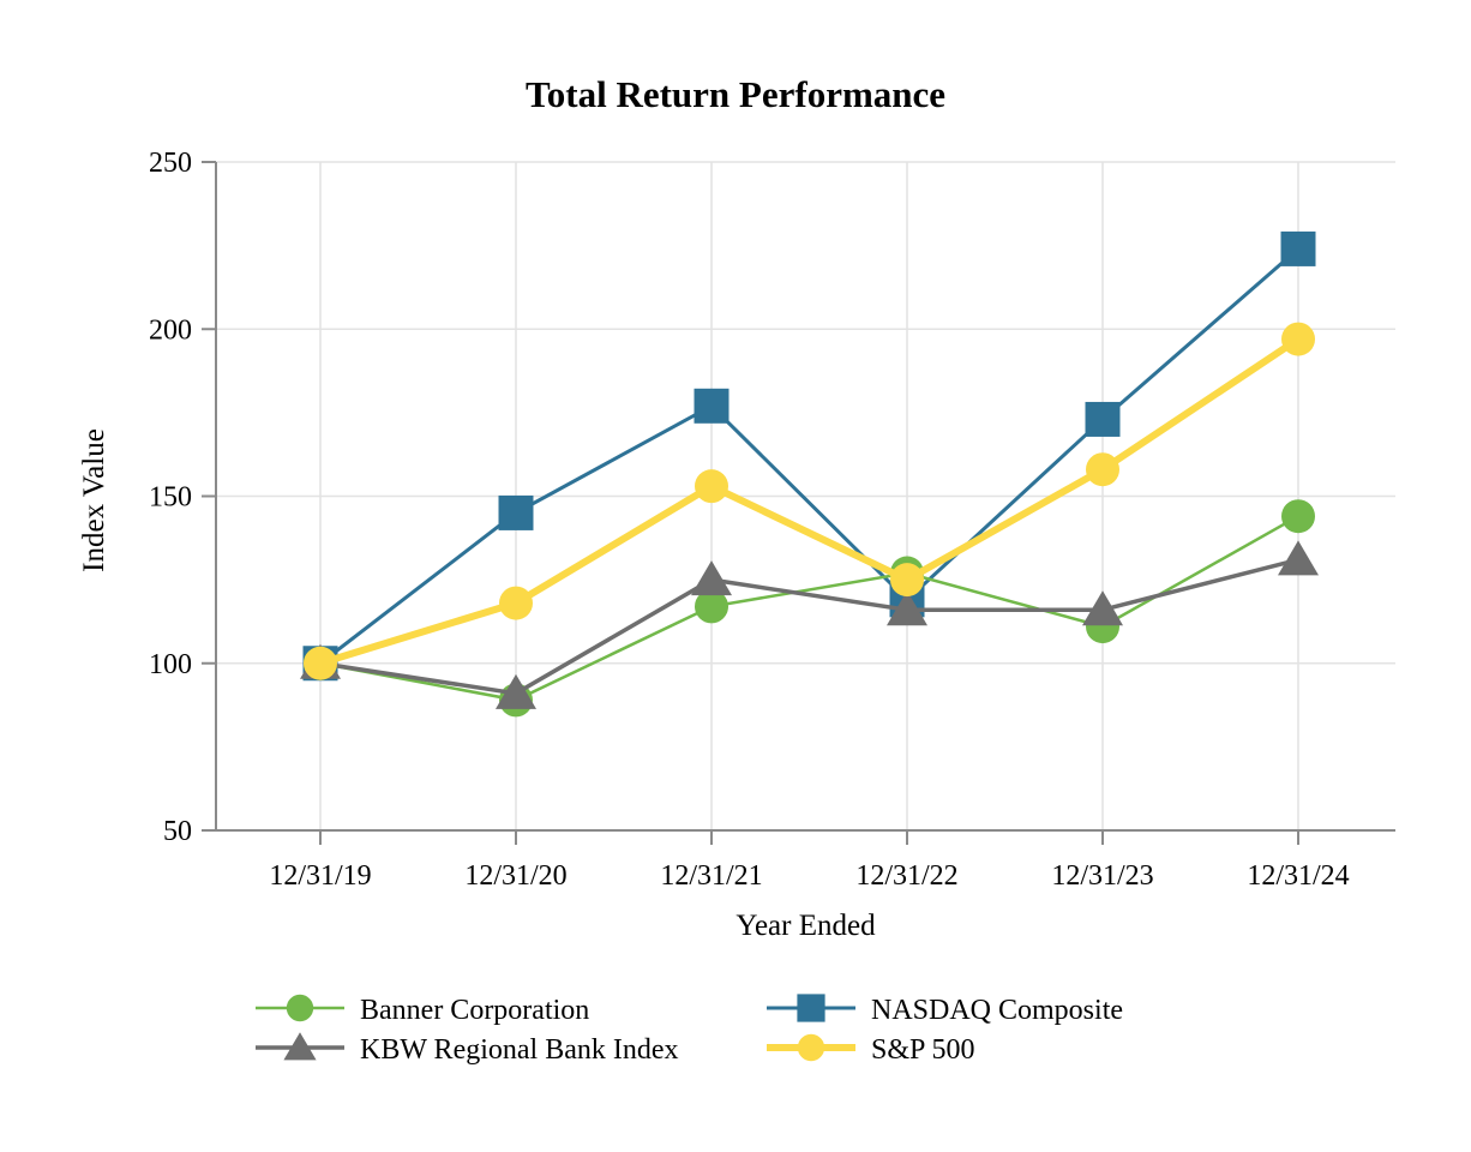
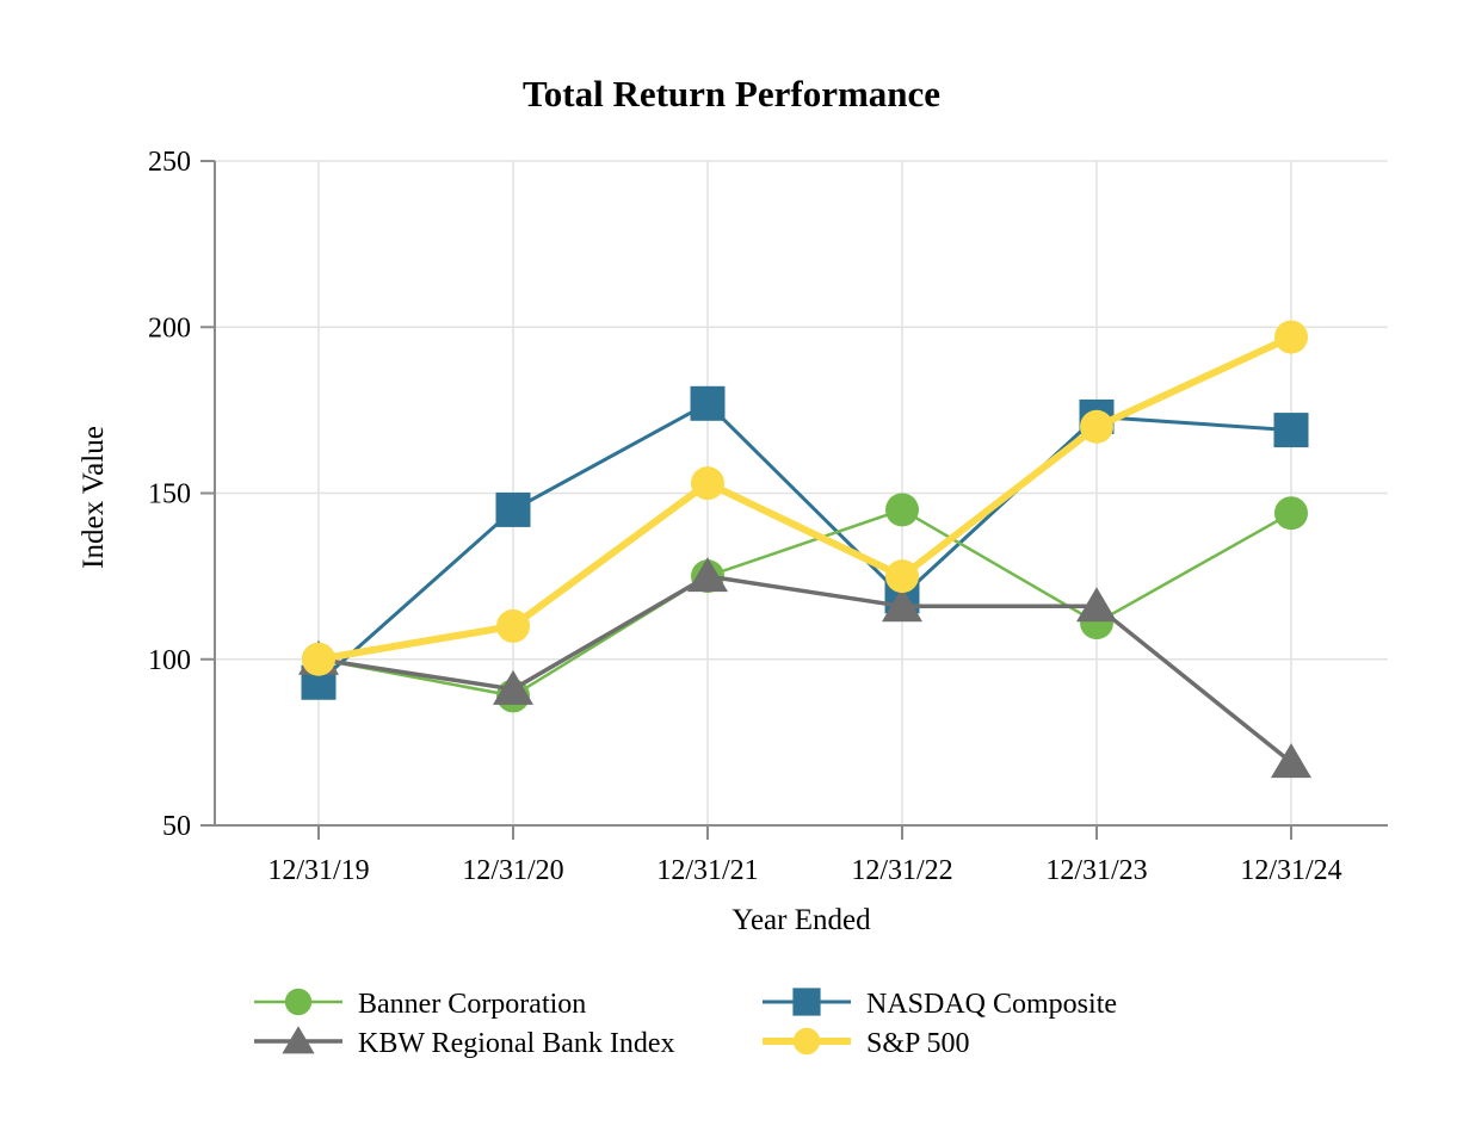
NASDAQ Composite/12/31/19: 100 -> 93
S&P 500/12/31/20: 118 -> 110
Banner Corporation/12/31/21: 117 -> 125
Banner Corporation/12/31/22: 127 -> 145
S&P 500/12/31/23: 158 -> 170
NASDAQ Composite/12/31/24: 224 -> 169
KBW Regional Bank Index/12/31/24: 131 -> 69
